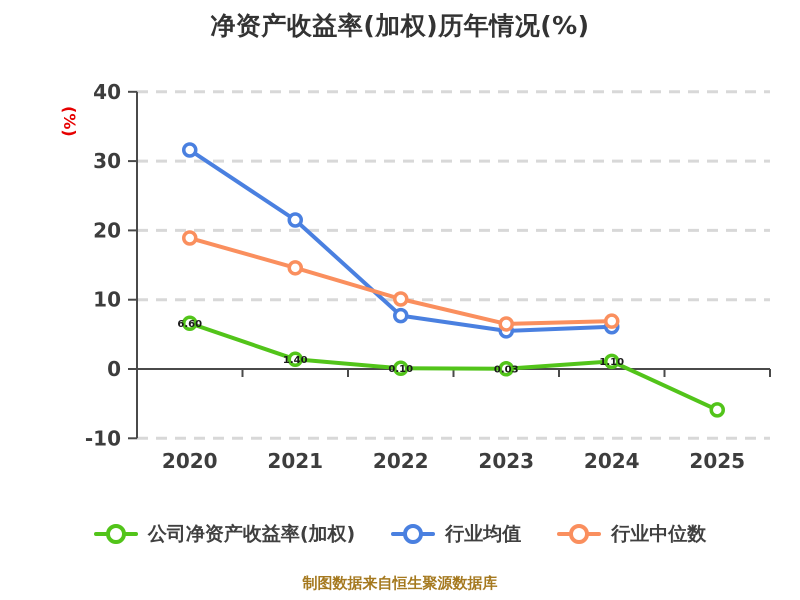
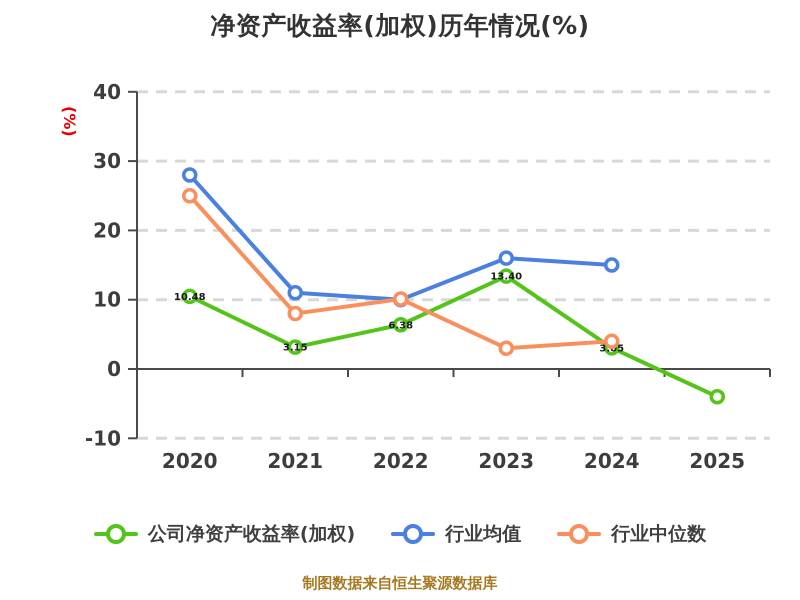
公司净资产收益率(加权)/2020: 6.60 -> 10.48
行业均值/2020: 32 -> 28
行业中位数/2020: 19 -> 25
公司净资产收益率(加权)/2021: 1.40 -> 3.15
行业均值/2021: 22 -> 11
行业中位数/2021: 15 -> 8
公司净资产收益率(加权)/2022: 0.10 -> 6.38
行业均值/2022: 8 -> 10
公司净资产收益率(加权)/2023: 0.03 -> 13.40
行业均值/2023: 6 -> 16
行业中位数/2023: 6 -> 3
公司净资产收益率(加权)/2024: 1.10 -> 3.05
行业均值/2024: 6 -> 15
行业中位数/2024: 7 -> 4
公司净资产收益率(加权)/2025: -6 -> -4
